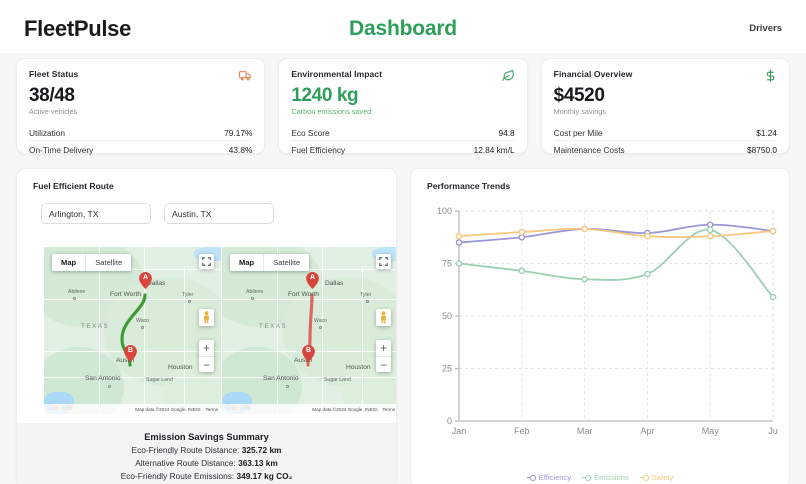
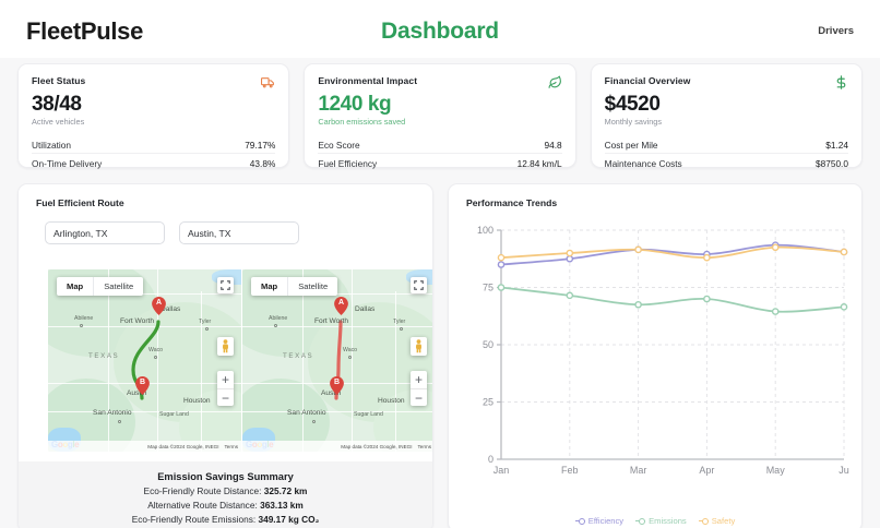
Emissions/May: 91 -> 64
Safety/May: 88 -> 92
Emissions/Ju: 59 -> 66
